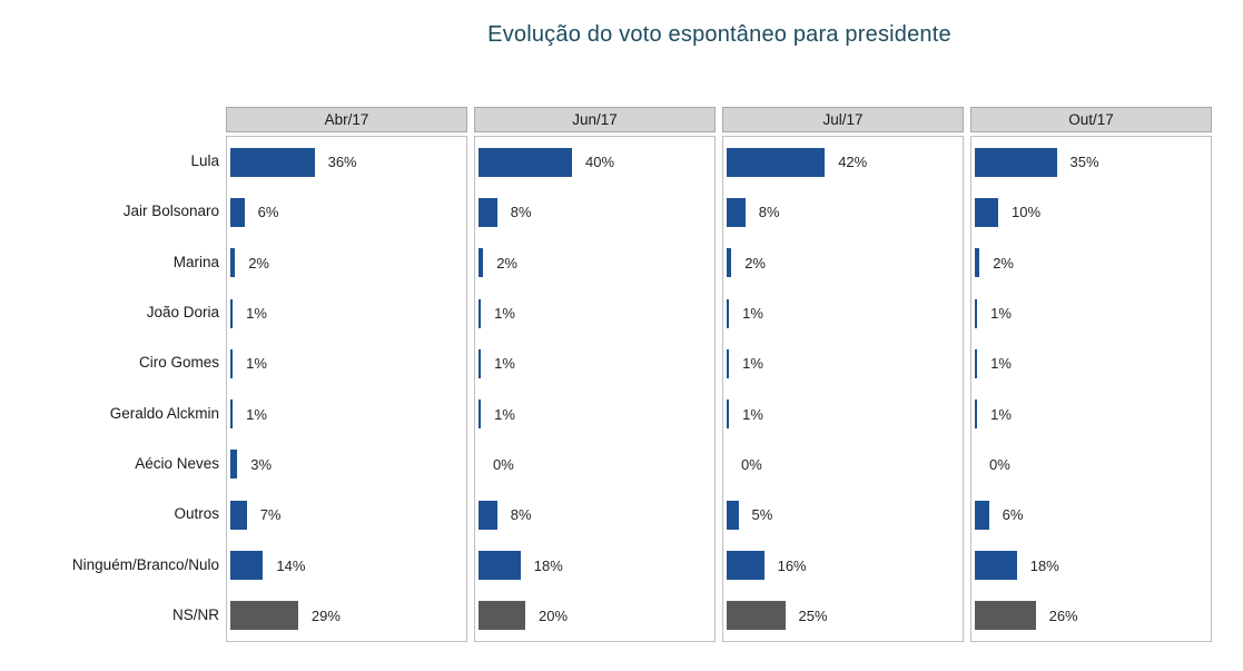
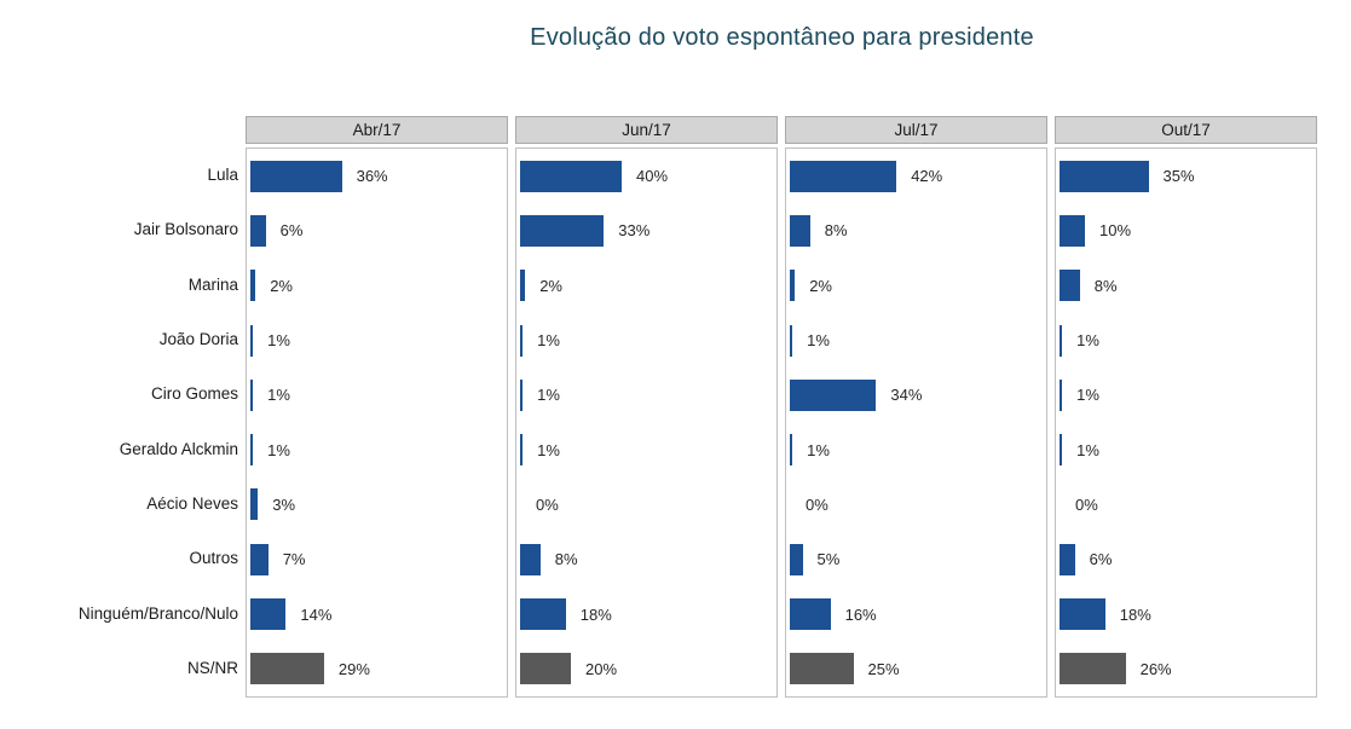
Jun/17/Jair Bolsonaro: 8% -> 33%
Out/17/Marina: 2% -> 8%
Jul/17/Ciro Gomes: 1% -> 34%
